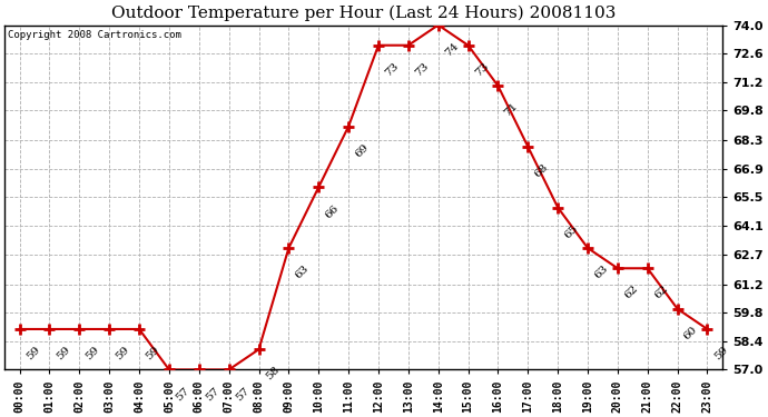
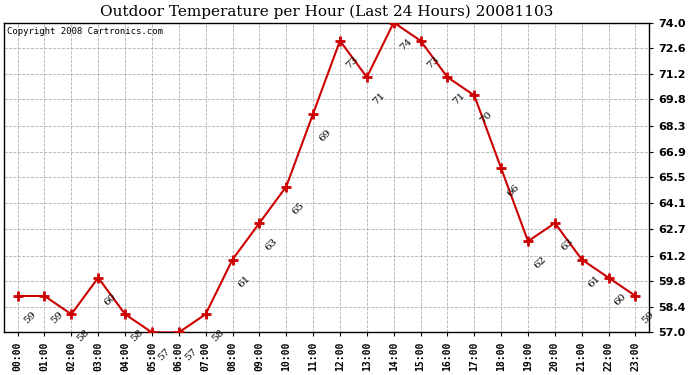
02:00: 59 -> 58
03:00: 59 -> 60
04:00: 59 -> 58
07:00: 57 -> 58
08:00: 58 -> 61
10:00: 66 -> 65
13:00: 73 -> 71
17:00: 68 -> 70
18:00: 65 -> 66
19:00: 63 -> 62
20:00: 62 -> 63
21:00: 62 -> 61
